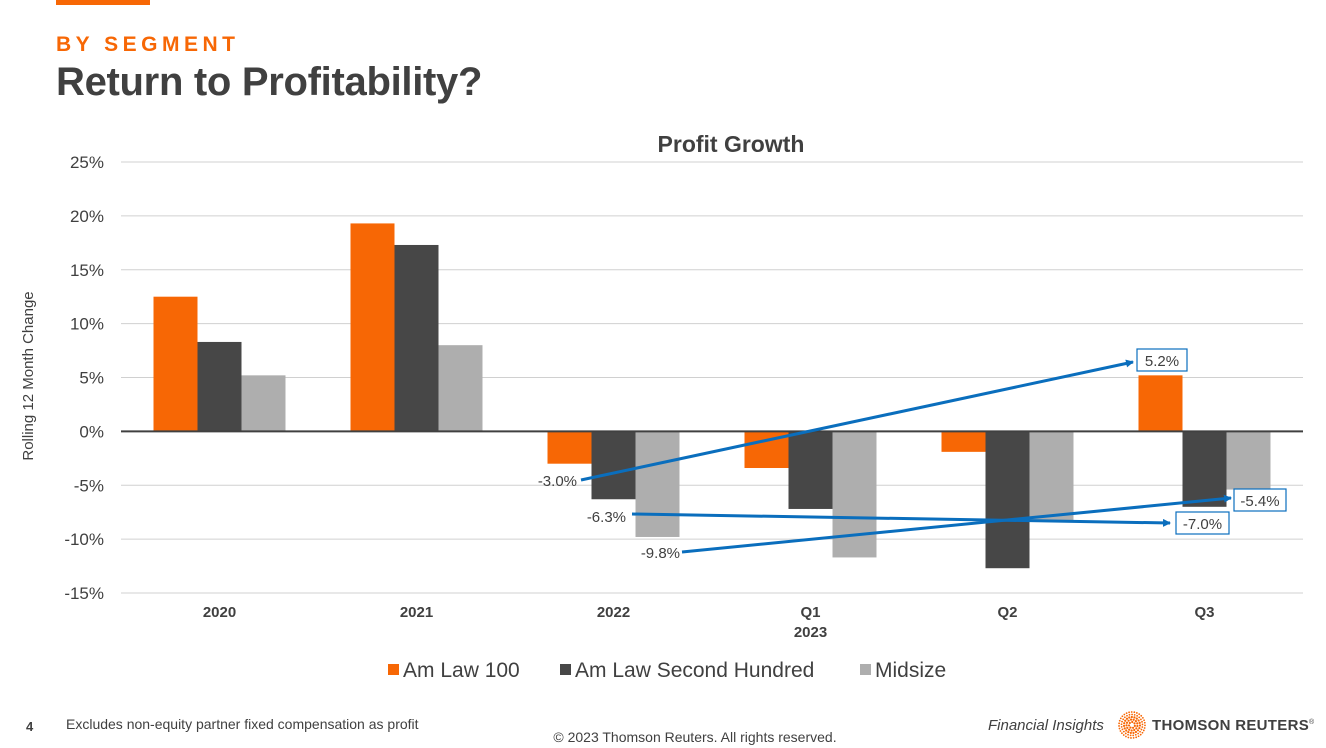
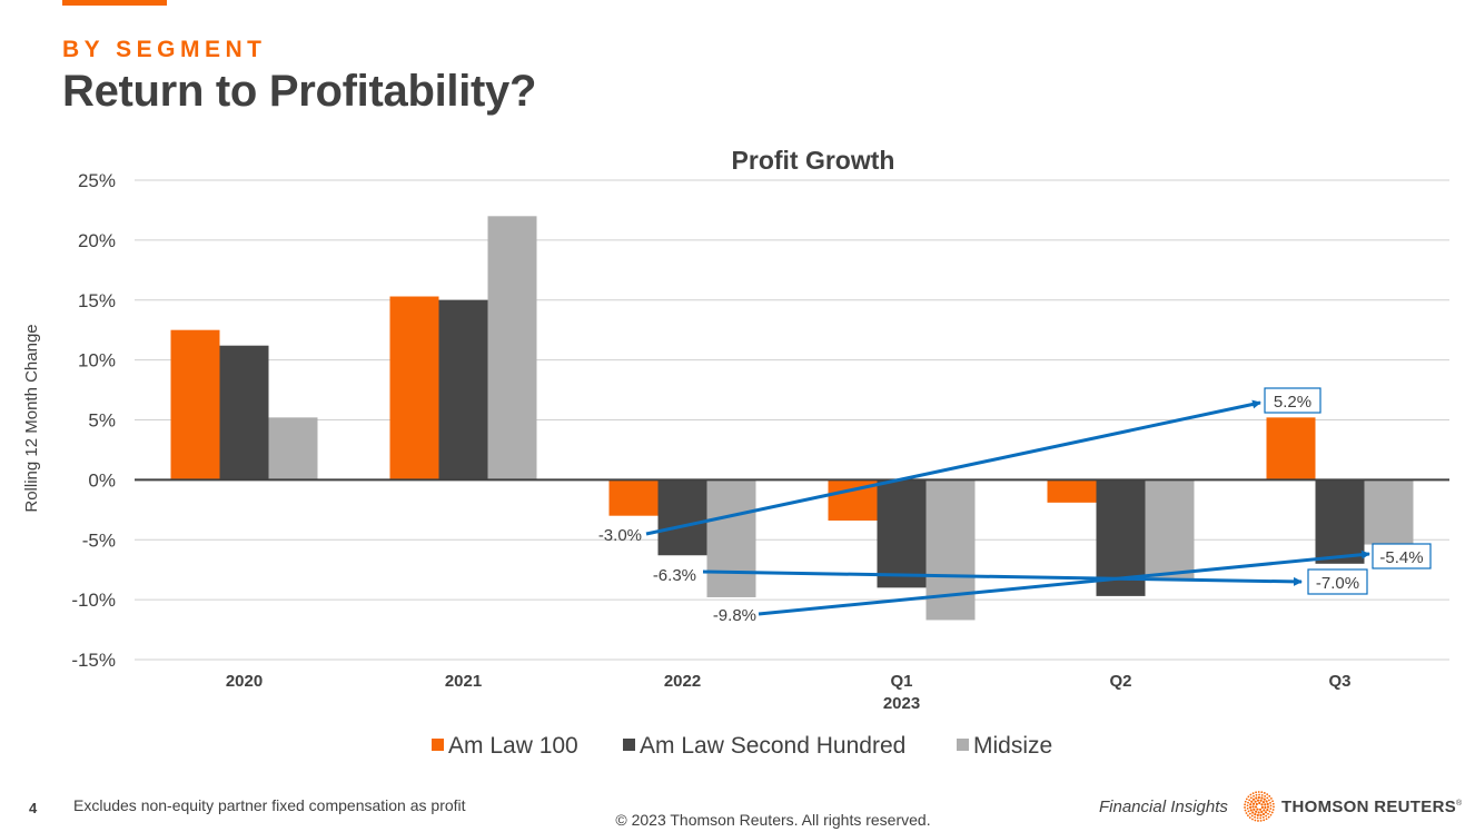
Am Law Second Hundred/2020: 8.3% -> 11.2%
Am Law 100/2021: 19.3% -> 15.3%
Am Law Second Hundred/2021: 17.3% -> 15.0%
Midsize/2021: 8.0% -> 22.0%
Am Law Second Hundred/Q1: -7.2% -> -9.0%
Am Law Second Hundred/Q2: -12.7% -> -9.7%
